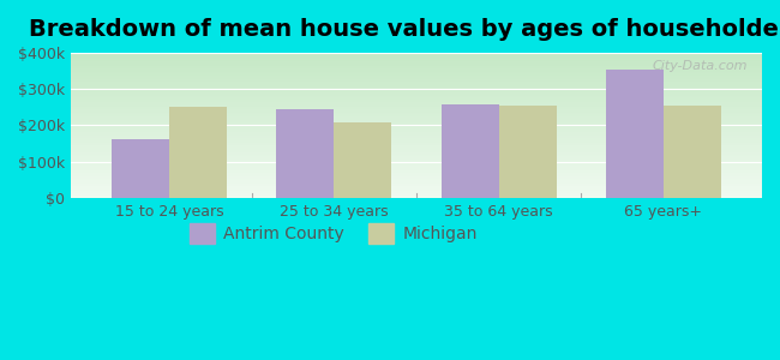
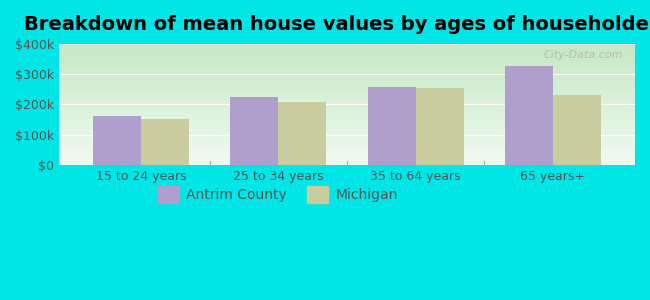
Michigan/15 to 24 years: $250k -> $153k
Antrim County/25 to 34 years: $245k -> $225k
Antrim County/65 years+: $355k -> $328k
Michigan/65 years+: $255k -> $232k
